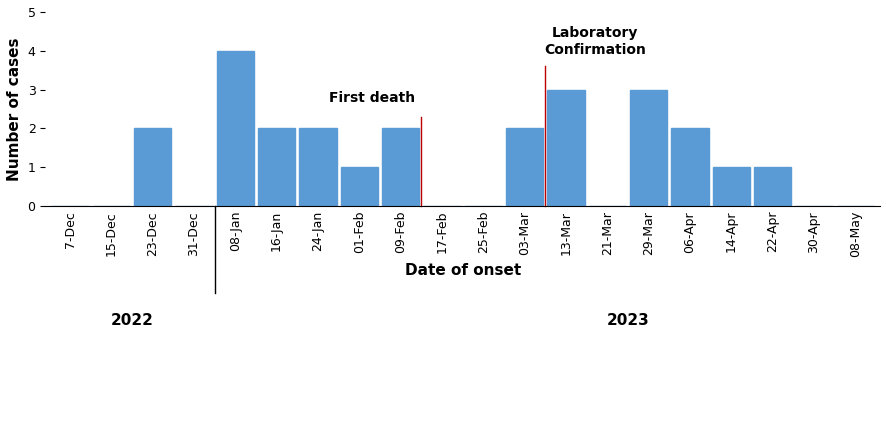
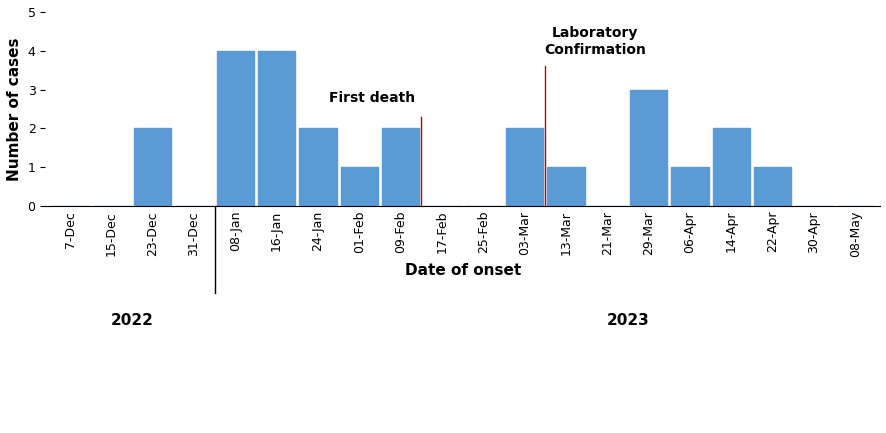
16-Jan: 2 -> 4
13-Mar: 3 -> 1
06-Apr: 2 -> 1
14-Apr: 1 -> 2
